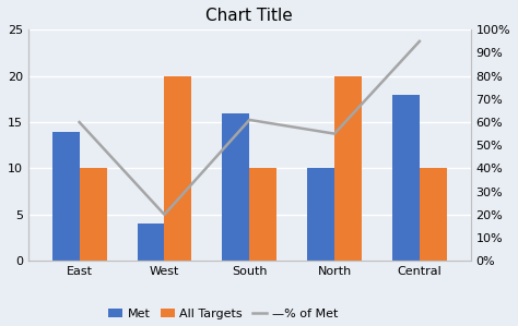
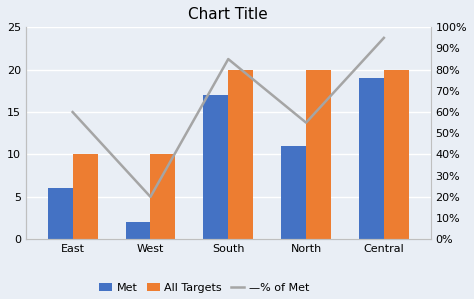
Met/East: 14 -> 6
Met/West: 4 -> 2
All Targets/West: 20 -> 10
Met/South: 16 -> 17
—% of Met/South: 61% -> 85%
All Targets/South: 10 -> 20
Met/North: 10 -> 11
Met/Central: 18 -> 19
All Targets/Central: 10 -> 20
